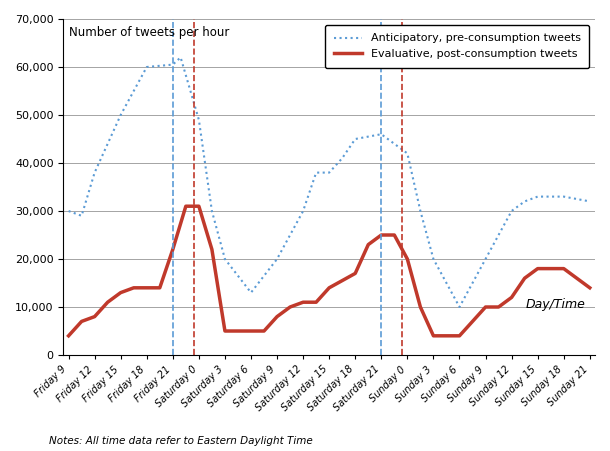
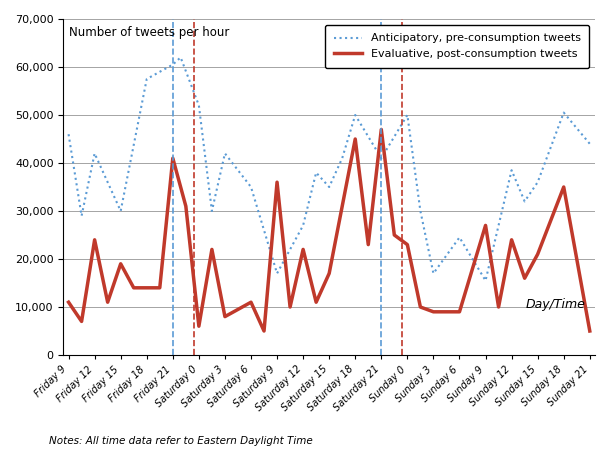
Anticipatory, pre-consumption tweets/Friday 9: 30,000 -> 46,000
Evaluative, post-consumption tweets/Friday 9: 4,000 -> 11,000
Anticipatory, pre-consumption tweets/Friday 12: 38,000 -> 42,000
Evaluative, post-consumption tweets/Friday 12: 8,000 -> 24,000
Anticipatory, pre-consumption tweets/Friday 15: 50,000 -> 30,000
Evaluative, post-consumption tweets/Friday 15: 13,000 -> 19,000
Anticipatory, pre-consumption tweets/Friday 18: 60,000 -> 57,500
Evaluative, post-consumption tweets/Friday 21: 22,000 -> 41,000
Anticipatory, pre-consumption tweets/Saturday 0: 49,000 -> 52,000
Evaluative, post-consumption tweets/Saturday 0: 31,000 -> 6,000
Anticipatory, pre-consumption tweets/Saturday 3: 20,000 -> 42,000
Evaluative, post-consumption tweets/Saturday 3: 5,000 -> 8,000
Anticipatory, pre-consumption tweets/Saturday 6: 13,000 -> 35,000
Evaluative, post-consumption tweets/Saturday 6: 5,000 -> 11,000
Anticipatory, pre-consumption tweets/Saturday 9: 20,000 -> 17,000
Evaluative, post-consumption tweets/Saturday 9: 8,000 -> 36,000
Anticipatory, pre-consumption tweets/Saturday 12: 30,000 -> 27,000
Evaluative, post-consumption tweets/Saturday 12: 11,000 -> 22,000
Anticipatory, pre-consumption tweets/Saturday 15: 38,000 -> 35,000
Evaluative, post-consumption tweets/Saturday 15: 14,000 -> 17,000
Anticipatory, pre-consumption tweets/Saturday 18: 45,000 -> 50,000
Evaluative, post-consumption tweets/Saturday 18: 17,000 -> 45,000
Anticipatory, pre-consumption tweets/Saturday 21: 46,000 -> 41,000
Evaluative, post-consumption tweets/Saturday 21: 25,000 -> 47,000
Anticipatory, pre-consumption tweets/Sunday 0: 42,000 -> 50,000
Evaluative, post-consumption tweets/Sunday 0: 20,000 -> 23,000
Anticipatory, pre-consumption tweets/Sunday 3: 20,000 -> 17,000
Evaluative, post-consumption tweets/Sunday 3: 4,000 -> 9,000
Anticipatory, pre-consumption tweets/Sunday 6: 10,000 -> 24,500
Evaluative, post-consumption tweets/Sunday 6: 4,000 -> 9,000
Anticipatory, pre-consumption tweets/Sunday 9: 20,000 -> 15,500
Evaluative, post-consumption tweets/Sunday 9: 10,000 -> 27,000
Anticipatory, pre-consumption tweets/Sunday 12: 30,000 -> 38,500
Evaluative, post-consumption tweets/Sunday 12: 12,000 -> 24,000
Anticipatory, pre-consumption tweets/Sunday 15: 33,000 -> 36,000
Evaluative, post-consumption tweets/Sunday 15: 18,000 -> 21,000
Anticipatory, pre-consumption tweets/Sunday 18: 33,000 -> 50,500
Evaluative, post-consumption tweets/Sunday 18: 18,000 -> 35,000
Anticipatory, pre-consumption tweets/Sunday 21: 32,000 -> 44,000
Evaluative, post-consumption tweets/Sunday 21: 14,000 -> 5,000
